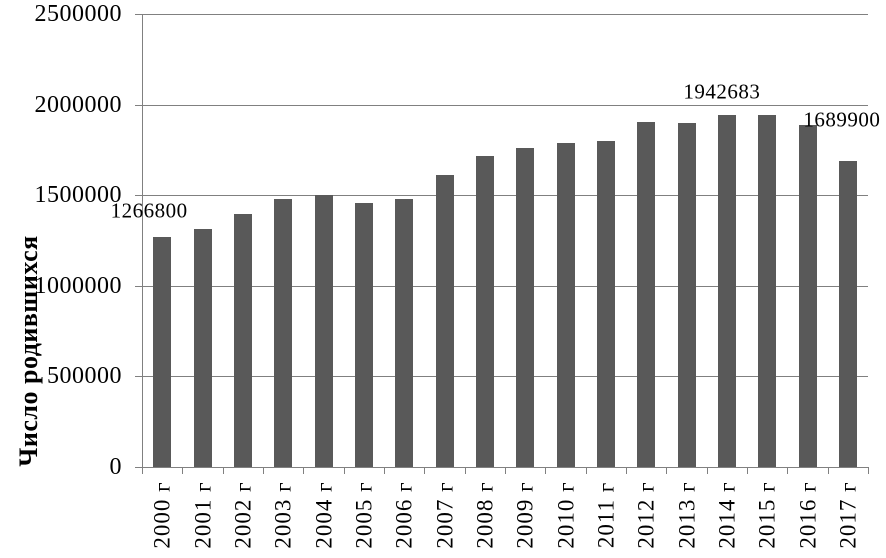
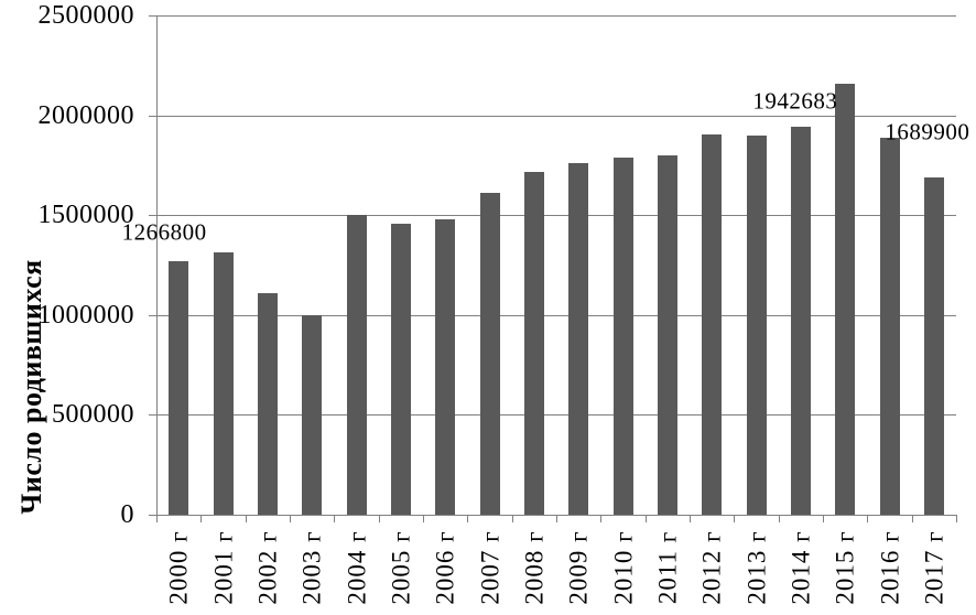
2002 г: 1400000 -> 1110000
2003 г: 1480000 -> 1000000
2015 г: 1940000 -> 2160000
